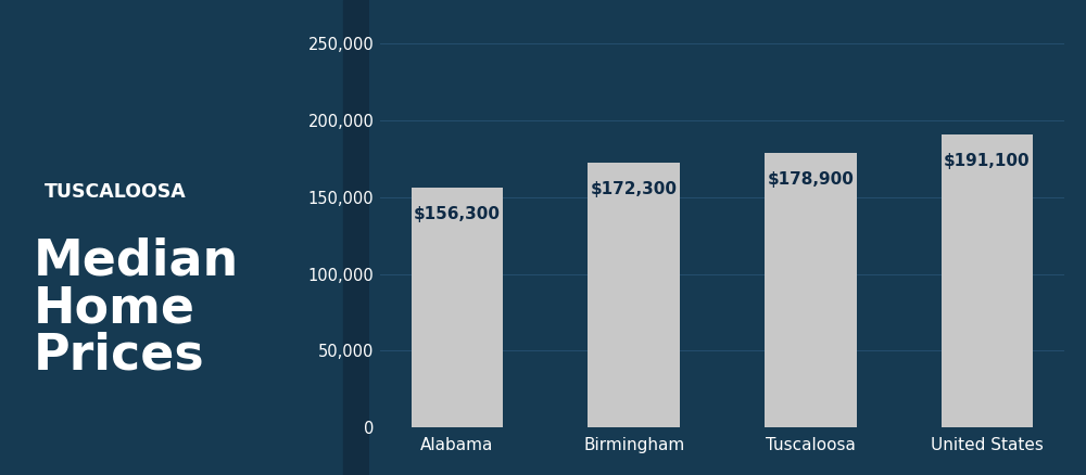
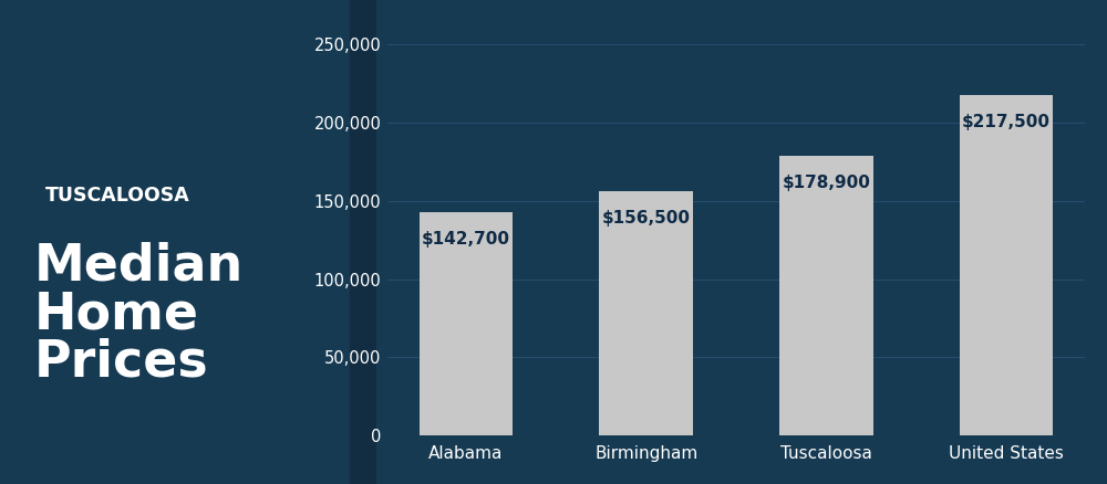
Alabama: $156,300 -> $142,700
Birmingham: $172,300 -> $156,500
United States: $191,100 -> $217,500
